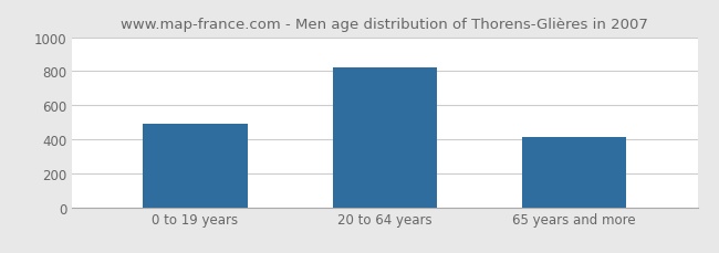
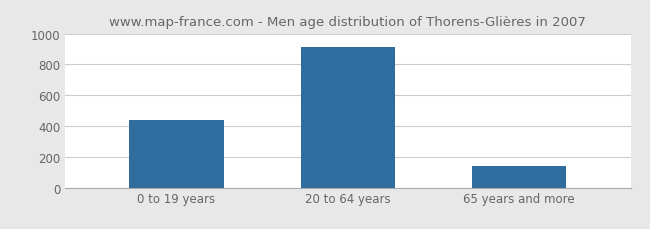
0 to 19 years: 490 -> 440
20 to 64 years: 820 -> 920
65 years and more: 410 -> 140
